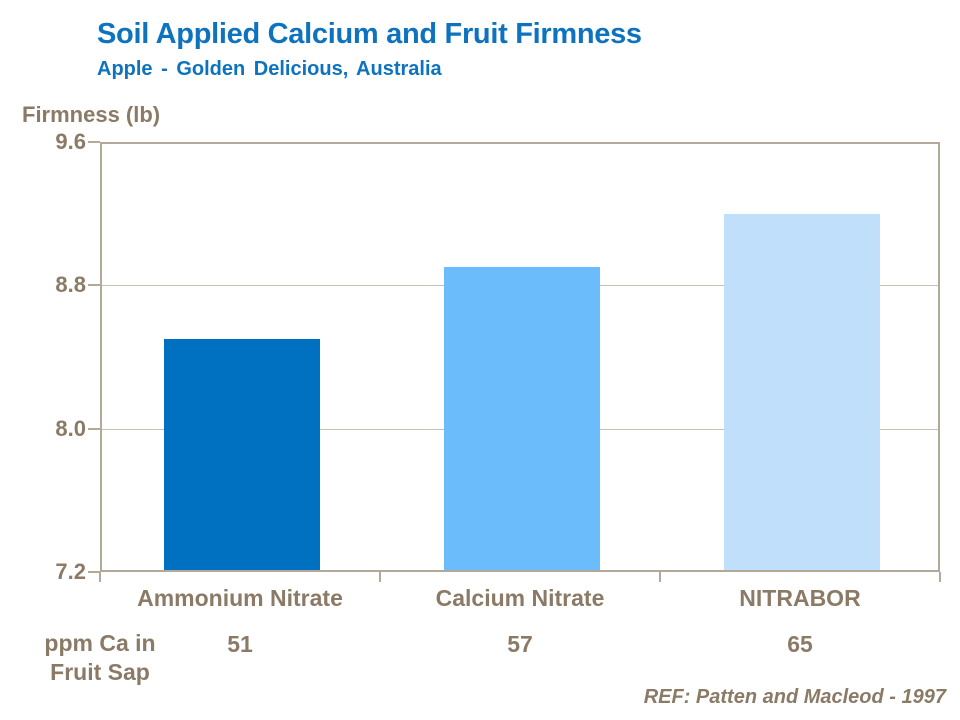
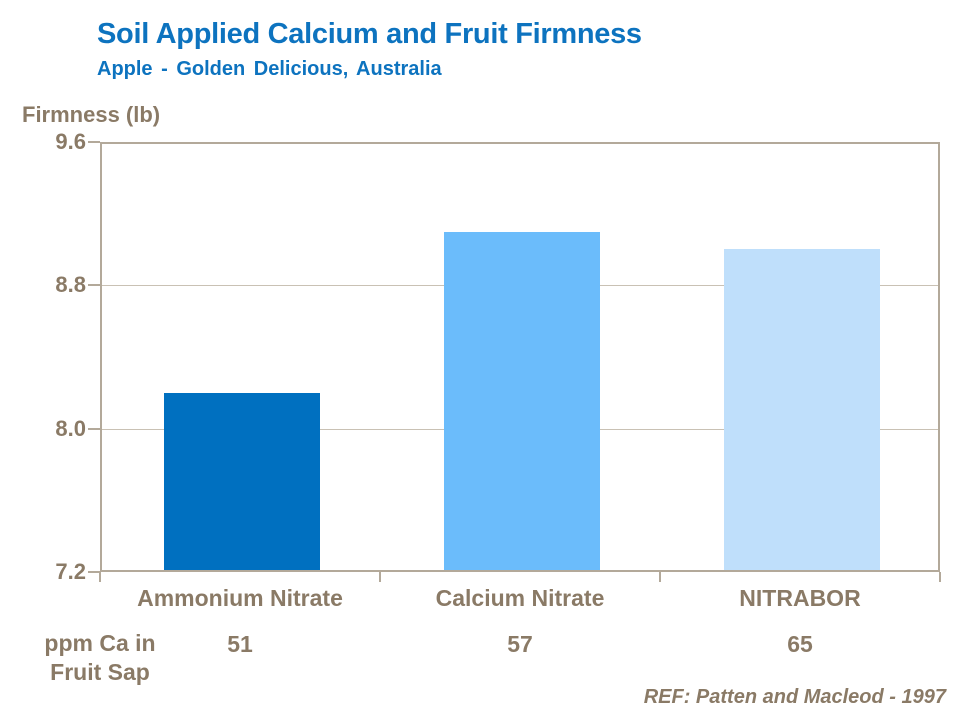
Ammonium Nitrate: 8.5 -> 8.2
Calcium Nitrate: 8.9 -> 9.1
NITRABOR: 9.2 -> 9.0
